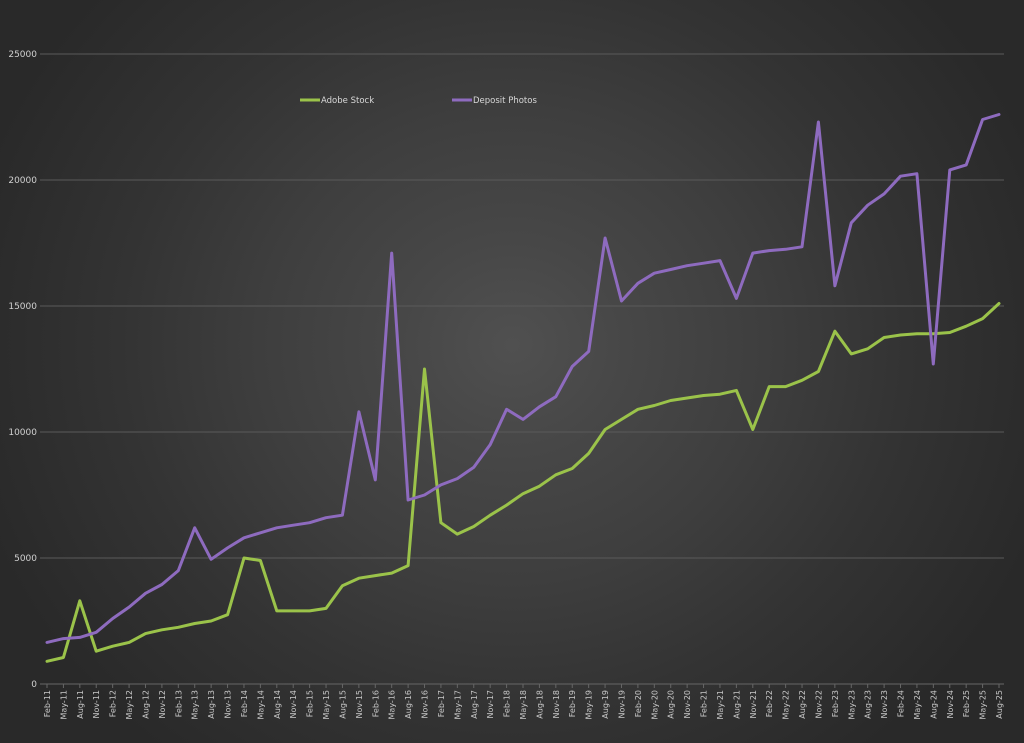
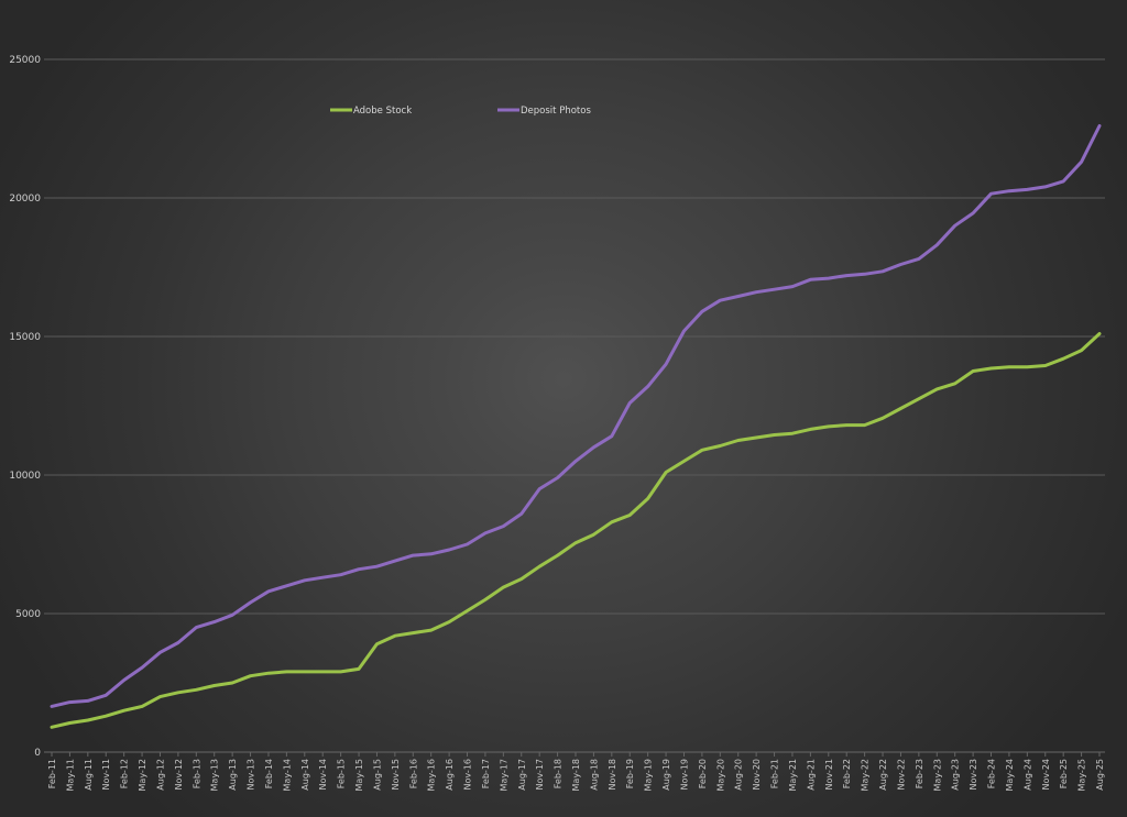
Adobe Stock/Aug-11: 3300 -> 1200
Deposit Photos/May-13: 6200 -> 4700
Adobe Stock/Feb-14: 5000 -> 2800
Adobe Stock/May-14: 4900 -> 2900
Deposit Photos/Nov-15: 10800 -> 6900
Deposit Photos/Feb-16: 8100 -> 7100
Deposit Photos/May-16: 17100 -> 7200
Adobe Stock/Nov-16: 12500 -> 5100
Adobe Stock/Feb-17: 6400 -> 5500
Deposit Photos/Feb-18: 10900 -> 9900
Deposit Photos/Aug-19: 17700 -> 14000
Deposit Photos/Aug-21: 15300 -> 17000
Adobe Stock/Nov-21: 10100 -> 11800
Deposit Photos/Nov-22: 22300 -> 17600
Adobe Stock/Feb-23: 14000 -> 12800
Deposit Photos/Feb-23: 15800 -> 17800
Deposit Photos/Aug-24: 12700 -> 20300
Deposit Photos/May-25: 22400 -> 21300
